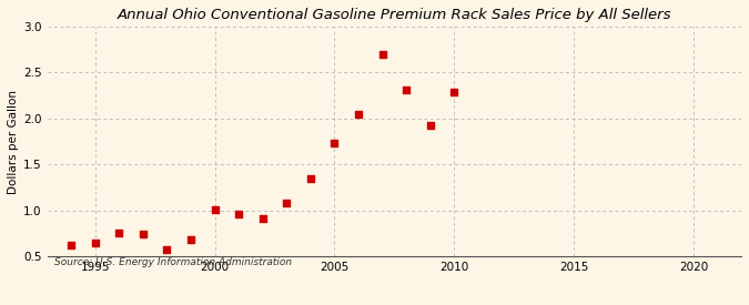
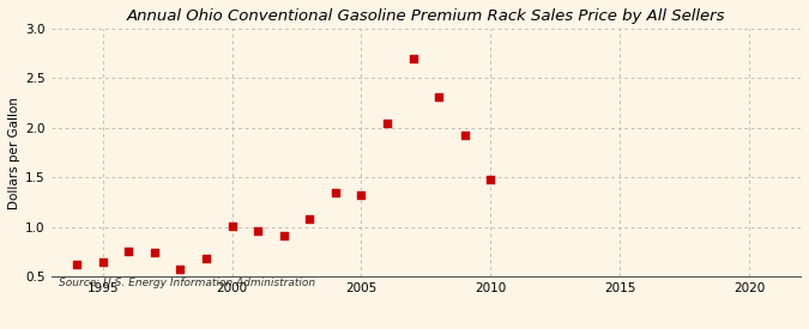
2005: 1.73 -> 1.32
2010: 2.29 -> 1.48
